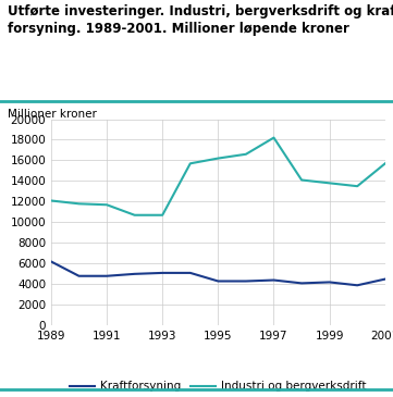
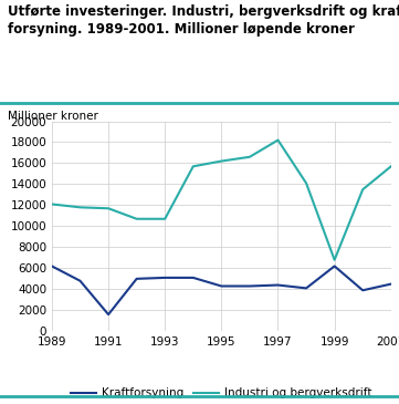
Kraftforsyning/1991: 4800 -> 1600
Kraftforsyning/1999: 4200 -> 6200
Industri og bergverksdrift/1999: 13800 -> 6800
